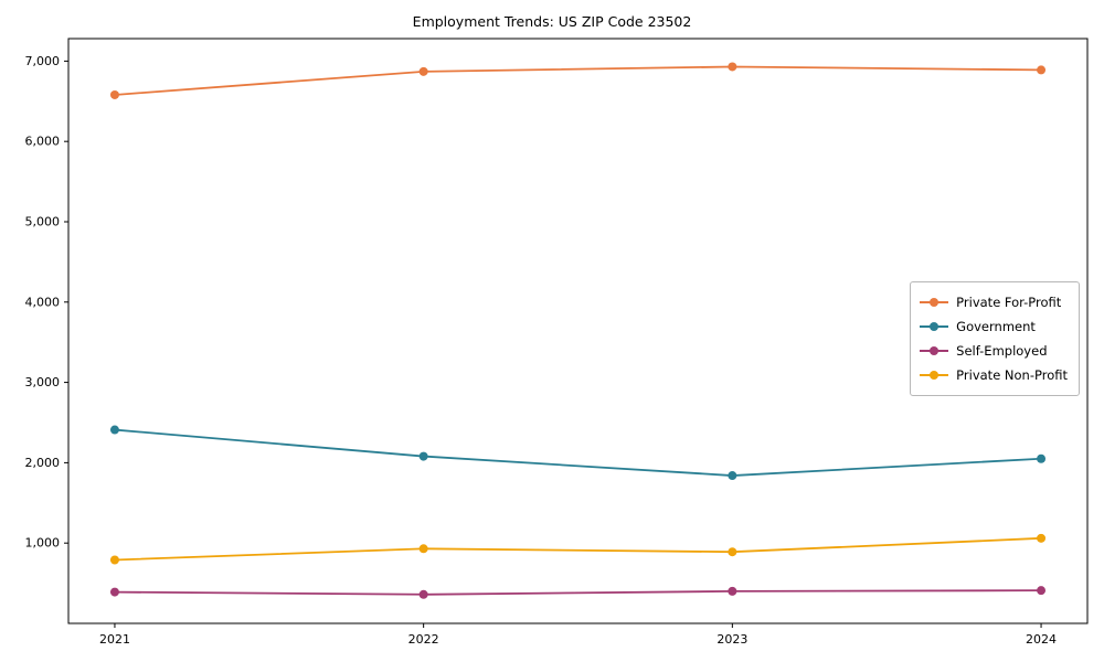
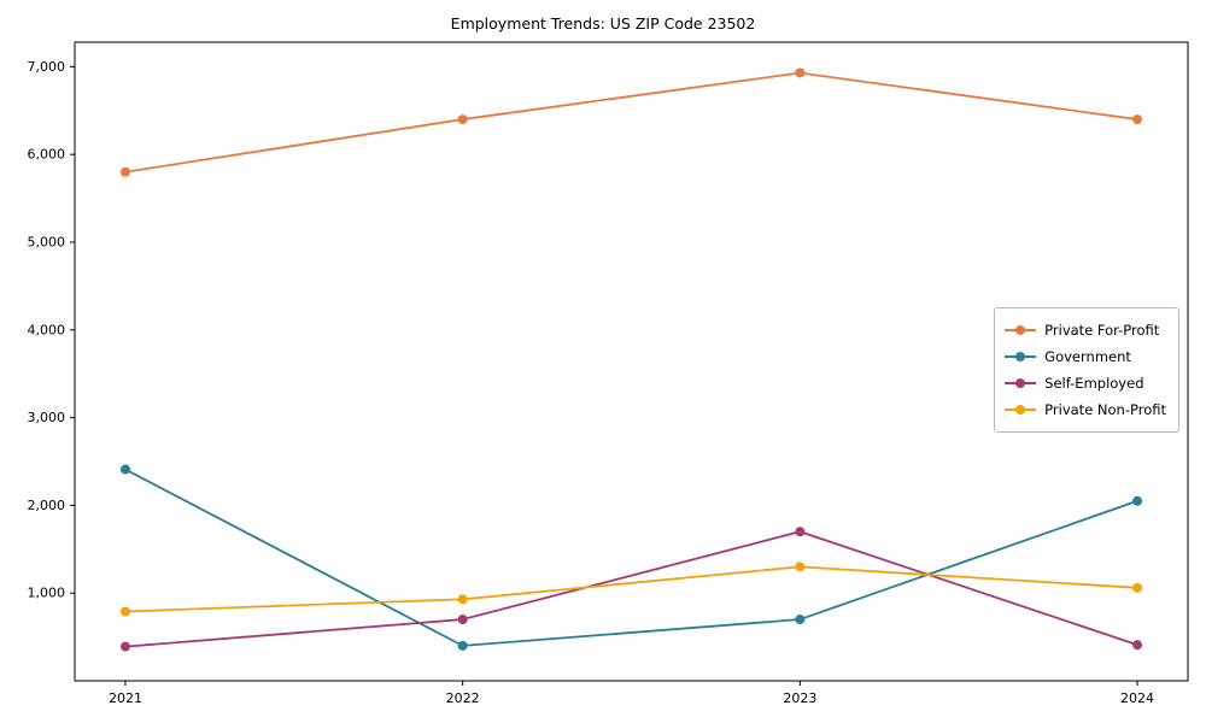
Private For-Profit/2021: 6600 -> 5800
Private For-Profit/2022: 6900 -> 6400
Government/2022: 2100 -> 400
Self-Employed/2022: 400 -> 700
Government/2023: 1800 -> 700
Self-Employed/2023: 400 -> 1700
Private Non-Profit/2023: 900 -> 1300
Private For-Profit/2024: 6900 -> 6400
